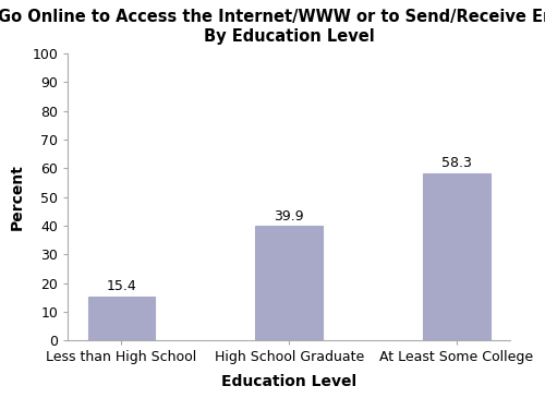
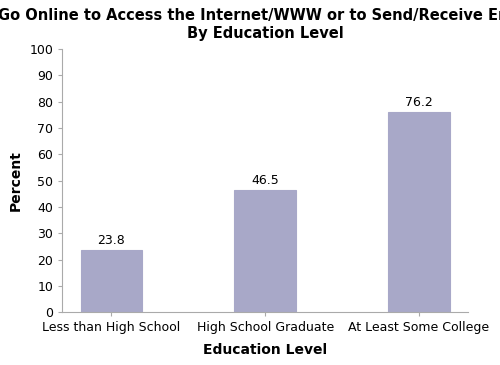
Less than High School: 15.4 -> 23.8
High School Graduate: 39.9 -> 46.5
At Least Some College: 58.3 -> 76.2
